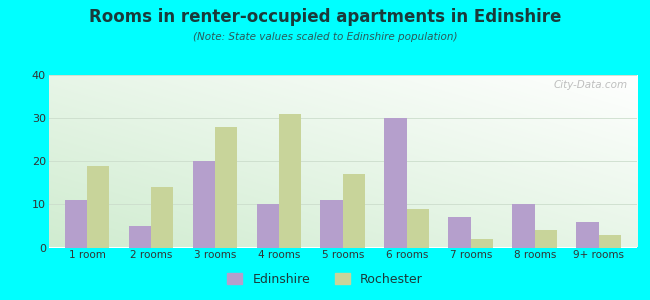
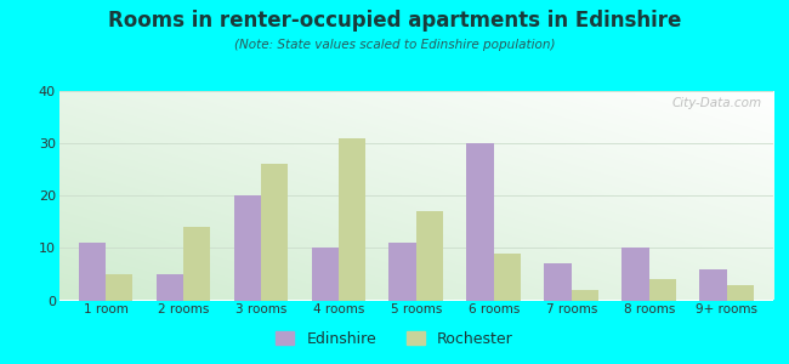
Rochester/1 room: 19 -> 5
Rochester/3 rooms: 28 -> 26
